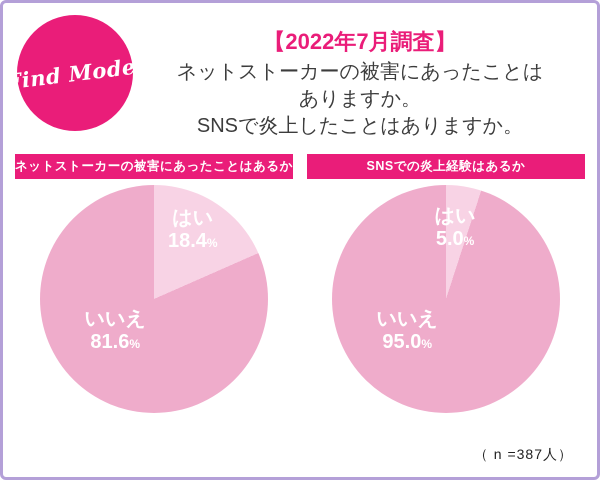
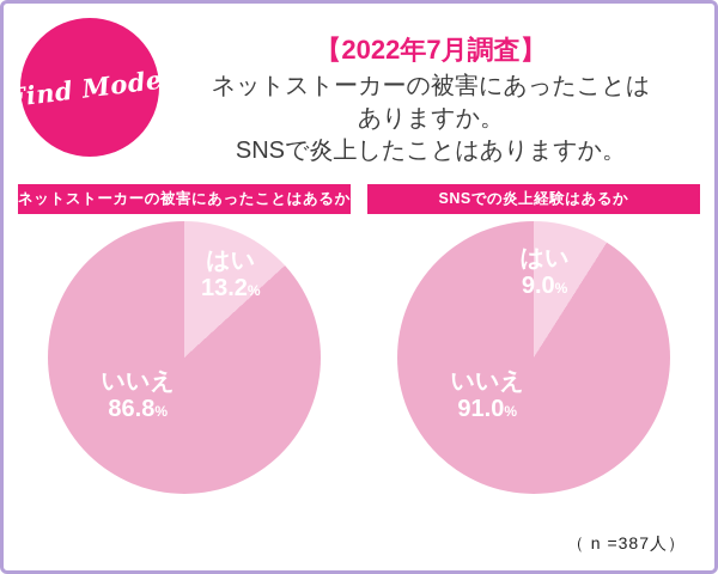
ネットストーカーの被害にあったことはあるか/はい: 18.4 -> 13.2
ネットストーカーの被害にあったことはあるか/いいえ: 81.6 -> 86.8
SNSでの炎上経験はあるか/はい: 5.0 -> 9.0
SNSでの炎上経験はあるか/いいえ: 95.0 -> 91.0
